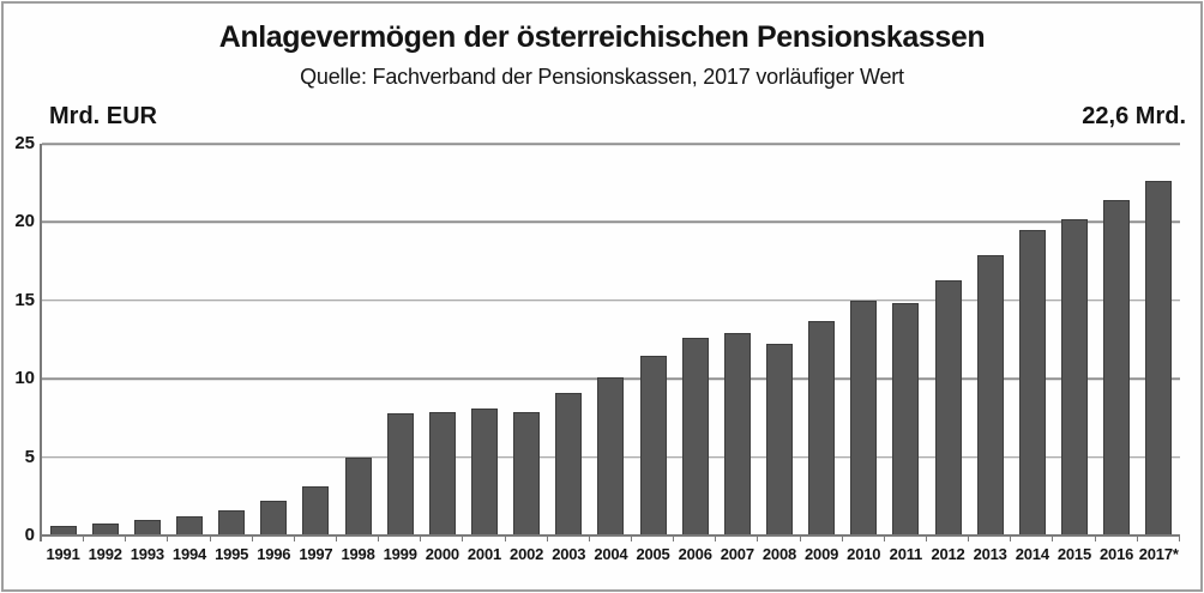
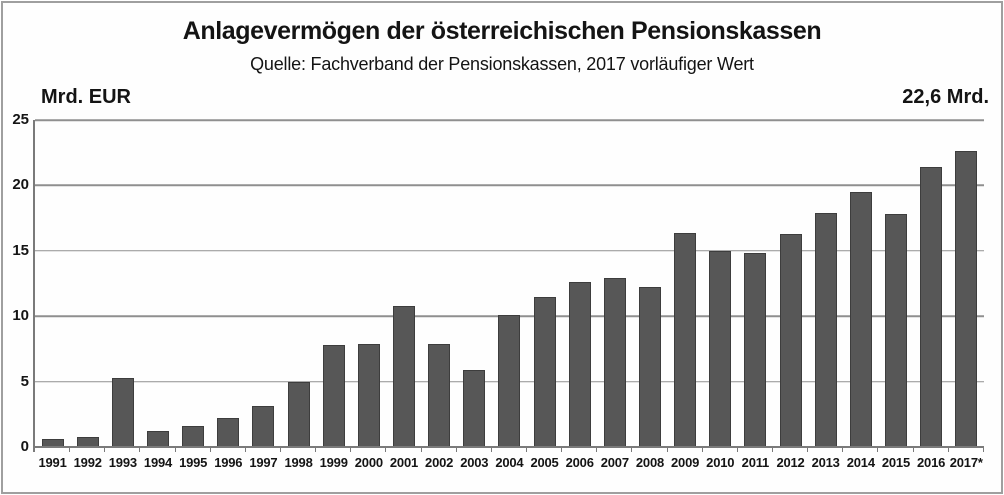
1993: 1.0 -> 5.3
2001: 8.1 -> 10.8
2003: 9.1 -> 5.9
2009: 13.7 -> 16.4
2015: 20.2 -> 17.8
